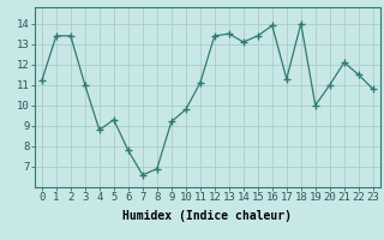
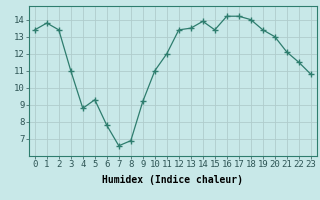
0: 11.2 -> 13.4
1: 13.4 -> 13.8
10: 9.8 -> 11.0
11: 11.1 -> 12.0
14: 13.1 -> 13.9
16: 13.9 -> 14.2
17: 11.3 -> 14.2
19: 10.0 -> 13.4
20: 11.0 -> 13.0
